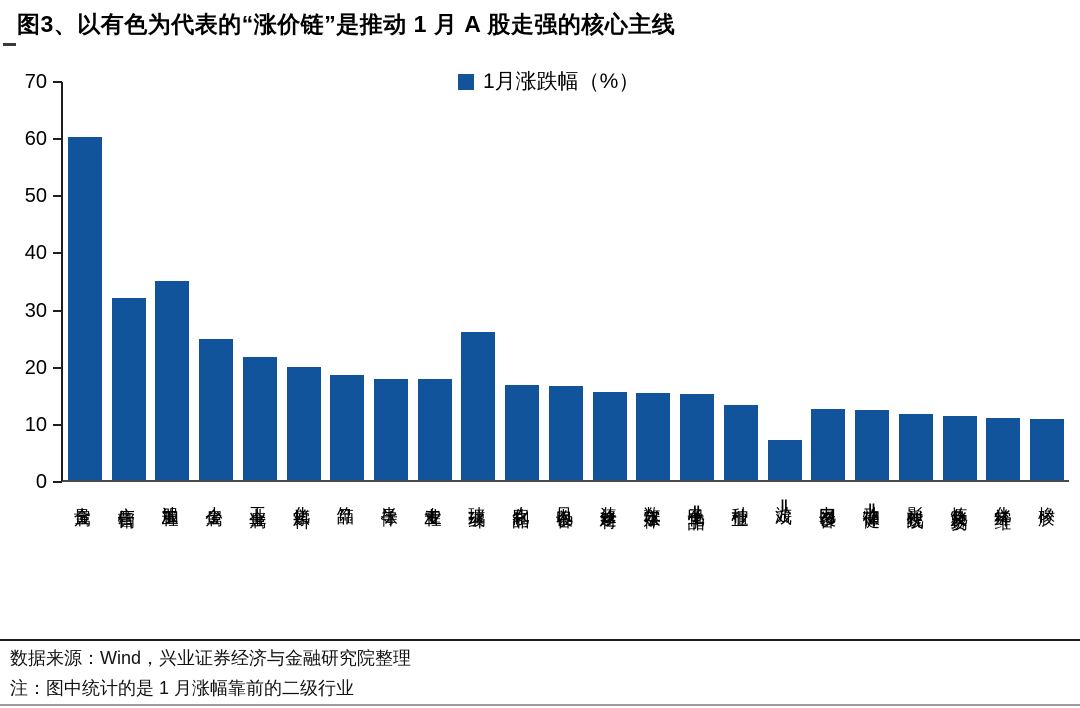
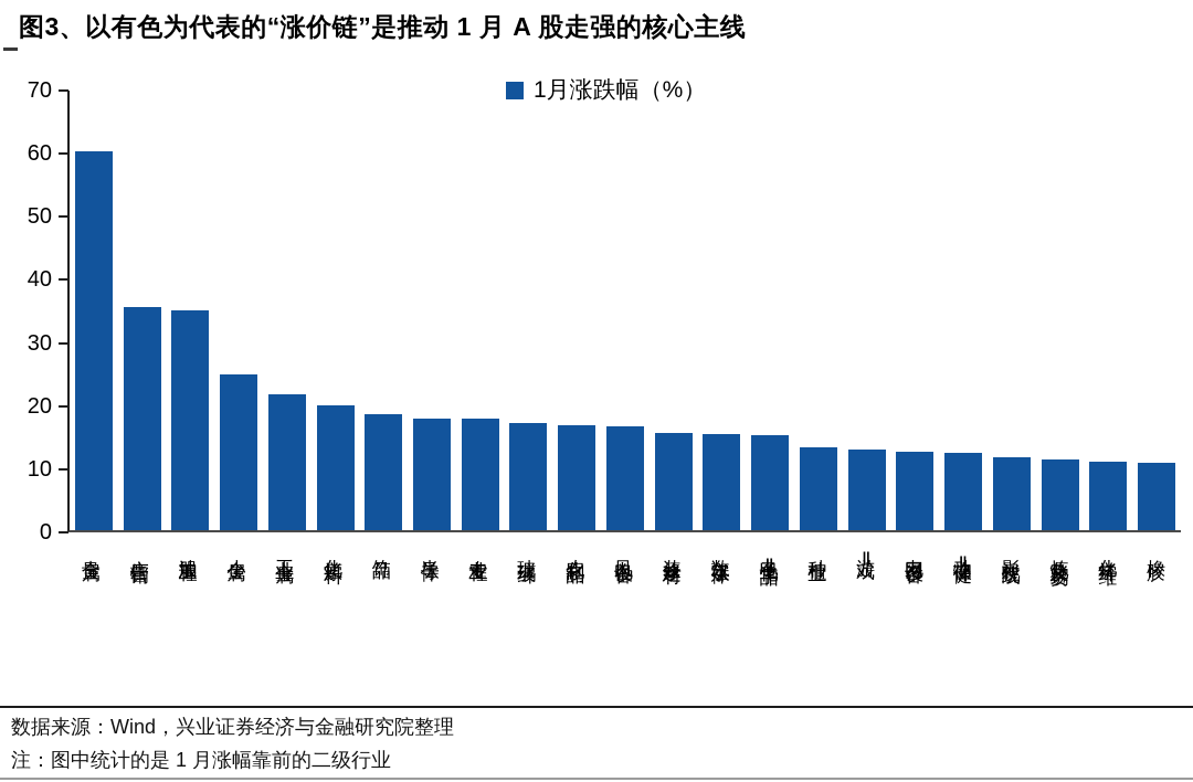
广告营销: 32 -> 36
玻璃玻纤: 26 -> 17
游戏Ⅱ: 7 -> 13
